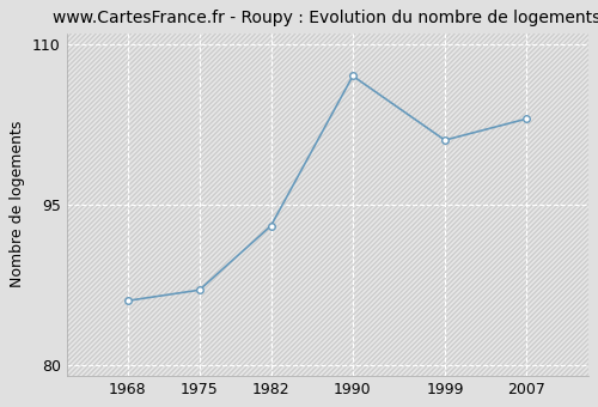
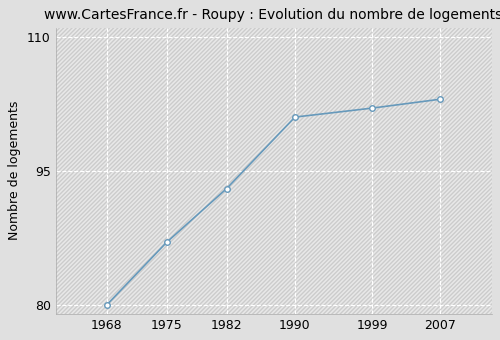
1968: 86 -> 80
1990: 107 -> 101
1999: 101 -> 102
